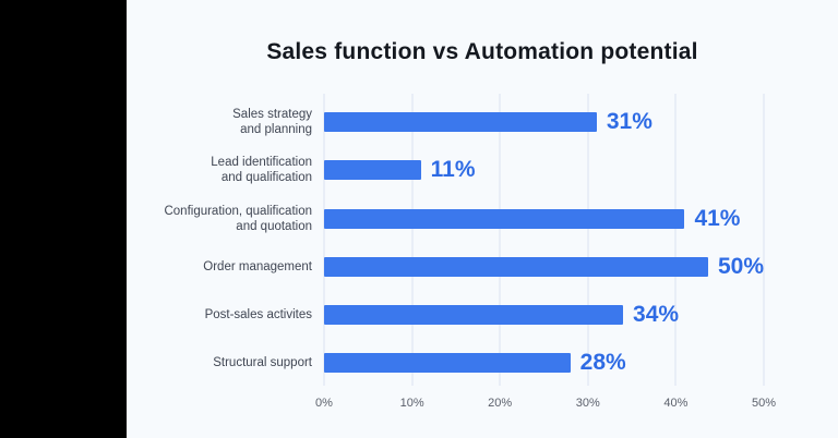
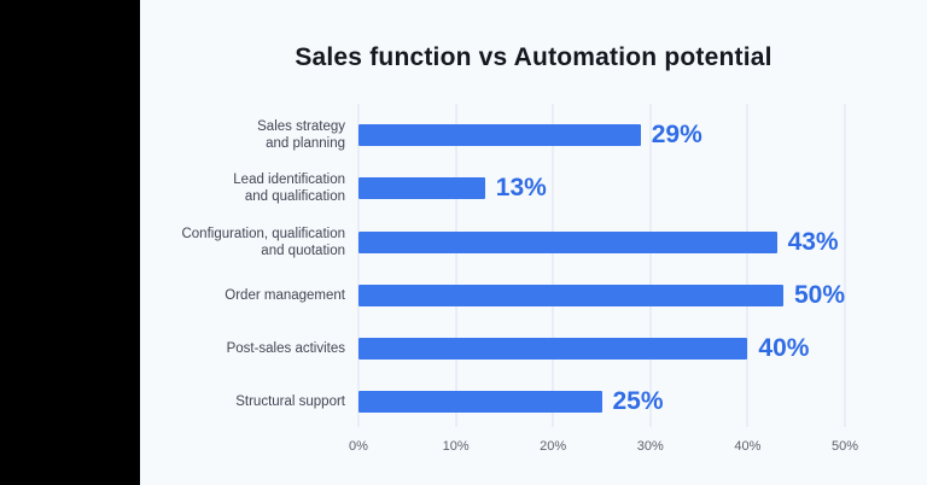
Sales strategy and planning: 31% -> 29%
Lead identification and qualification: 11% -> 13%
Configuration, qualification and quotation: 41% -> 43%
Post-sales activites: 34% -> 40%
Structural support: 28% -> 25%
